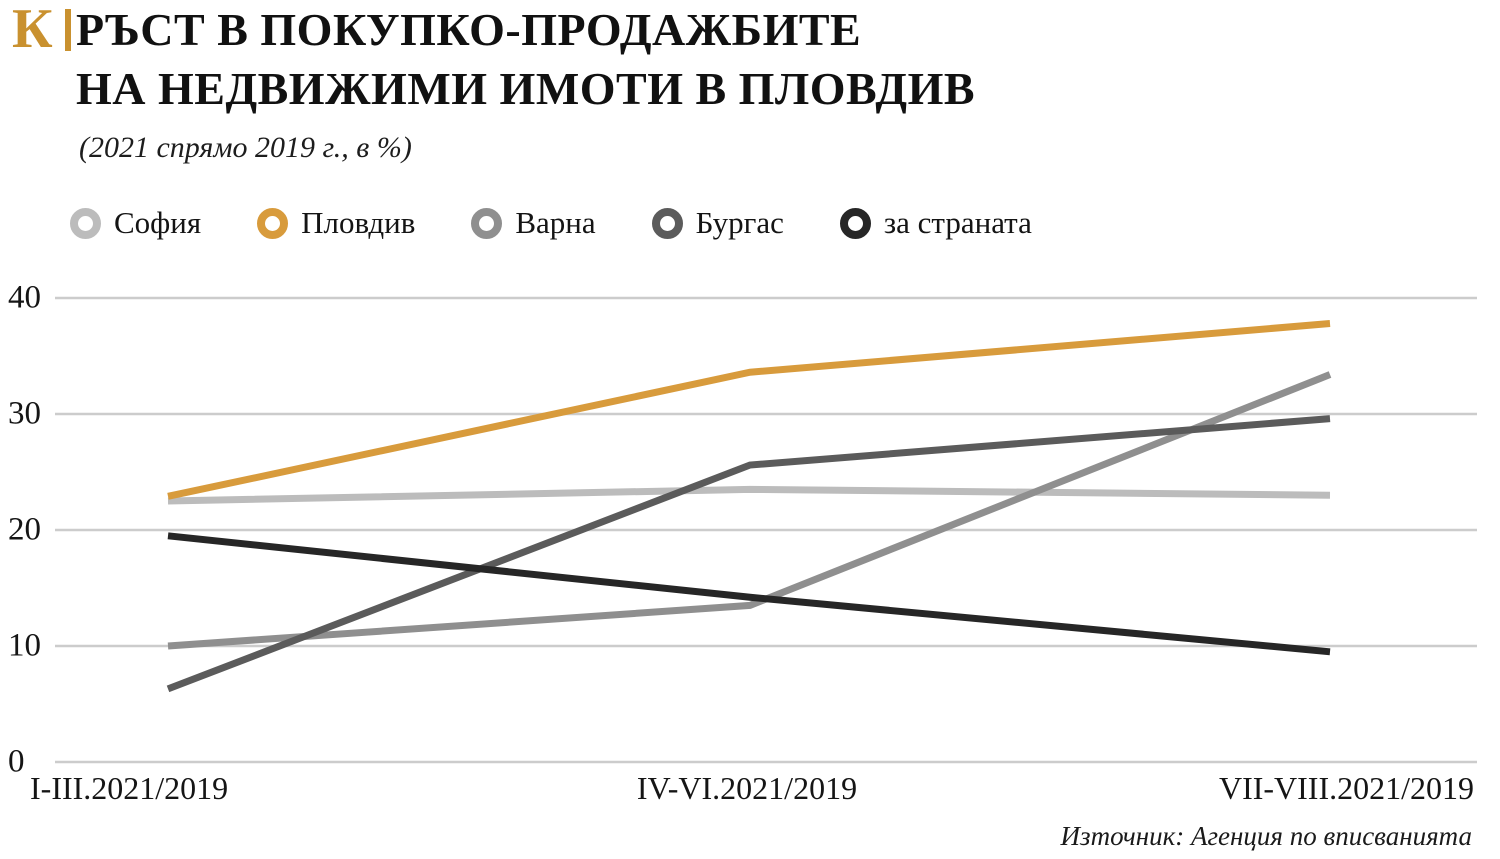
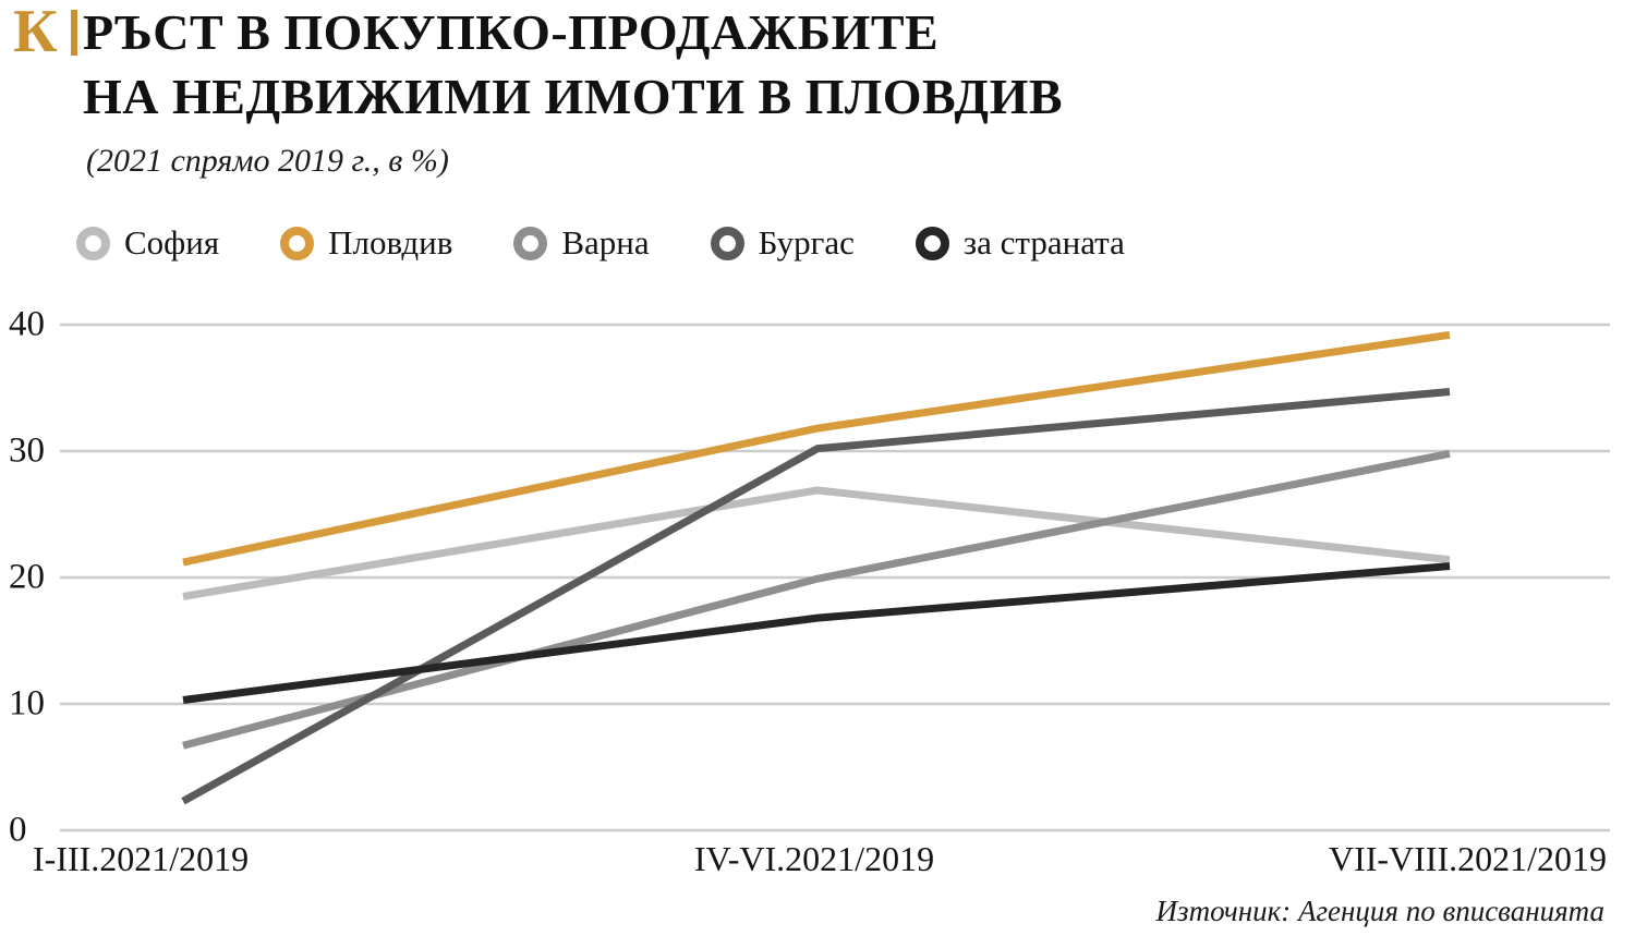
София/I-III.2021/2019: 22.5 -> 18.5
Пловдив/I-III.2021/2019: 22.9 -> 21.2
Варна/I-III.2021/2019: 10.0 -> 6.7
Бургас/I-III.2021/2019: 6.3 -> 2.3
за страната/I-III.2021/2019: 19.5 -> 10.3
София/IV-VI.2021/2019: 23.5 -> 26.9
Пловдив/IV-VI.2021/2019: 33.6 -> 31.8
Варна/IV-VI.2021/2019: 13.5 -> 19.9
Бургас/IV-VI.2021/2019: 25.6 -> 30.2
за страната/IV-VI.2021/2019: 14.2 -> 16.8
София/VII-VIII.2021/2019: 23.0 -> 21.4
Пловдив/VII-VIII.2021/2019: 37.8 -> 39.2
Варна/VII-VIII.2021/2019: 33.4 -> 29.8
Бургас/VII-VIII.2021/2019: 29.6 -> 34.7
за страната/VII-VIII.2021/2019: 9.5 -> 20.9
